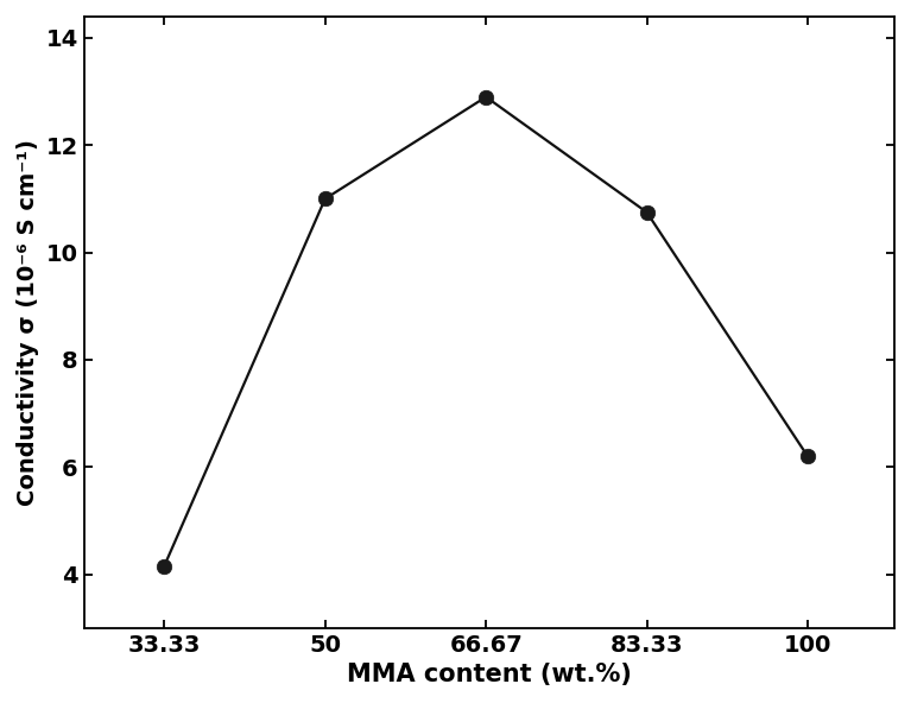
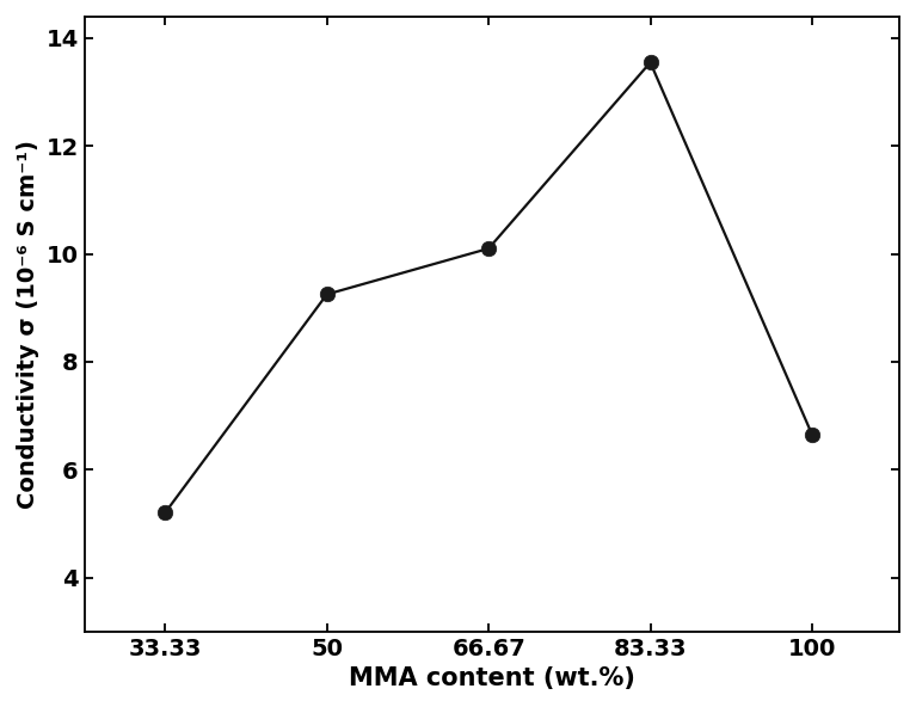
33.33: 4.15 -> 5.20
50: 11.00 -> 9.25
66.67: 12.90 -> 10.10
83.33: 10.75 -> 13.55
100: 6.20 -> 6.65
